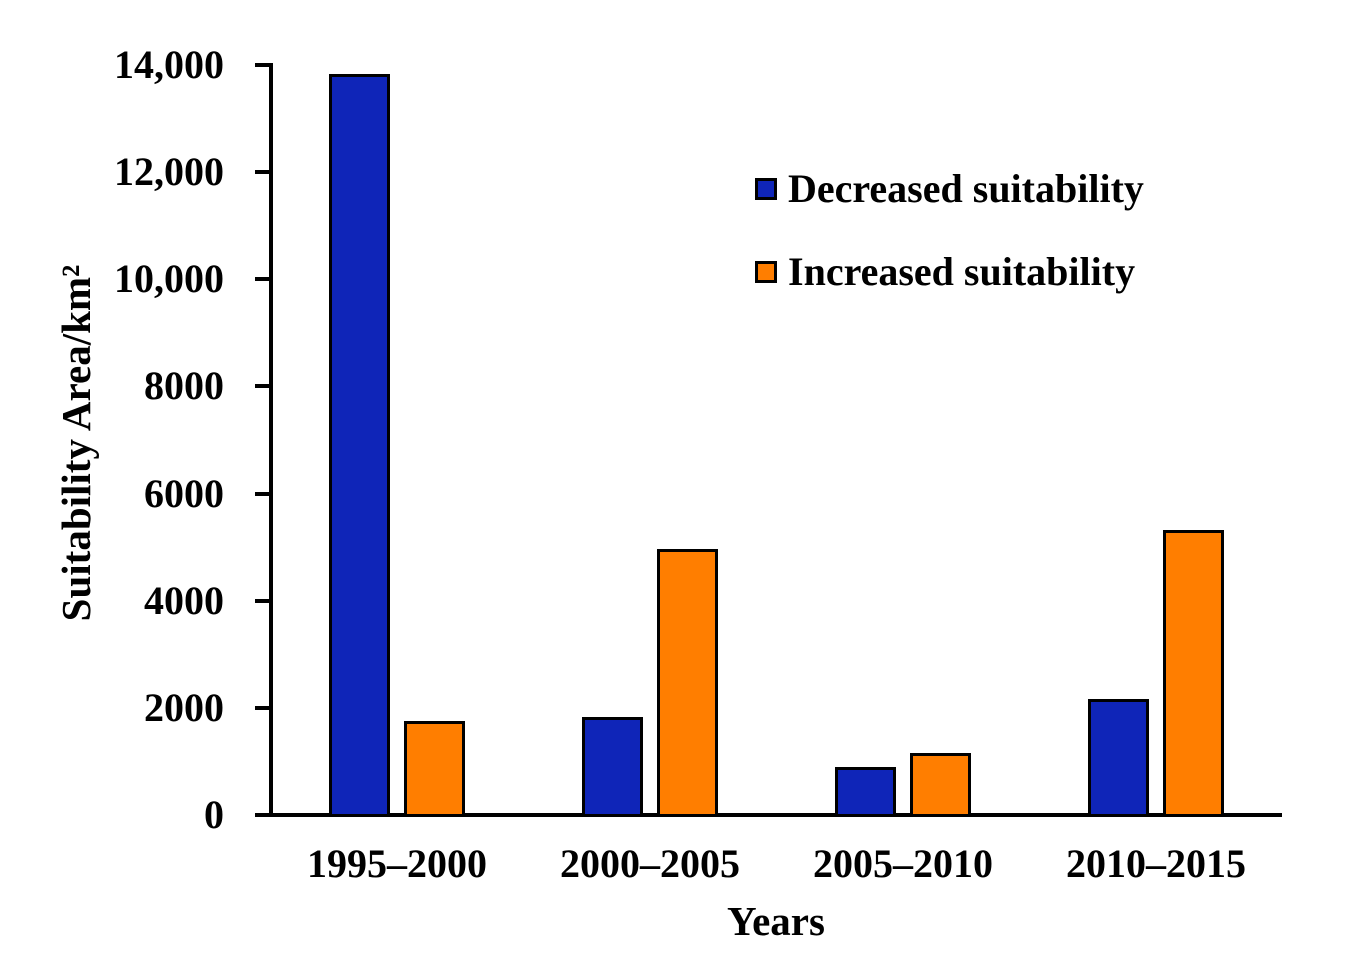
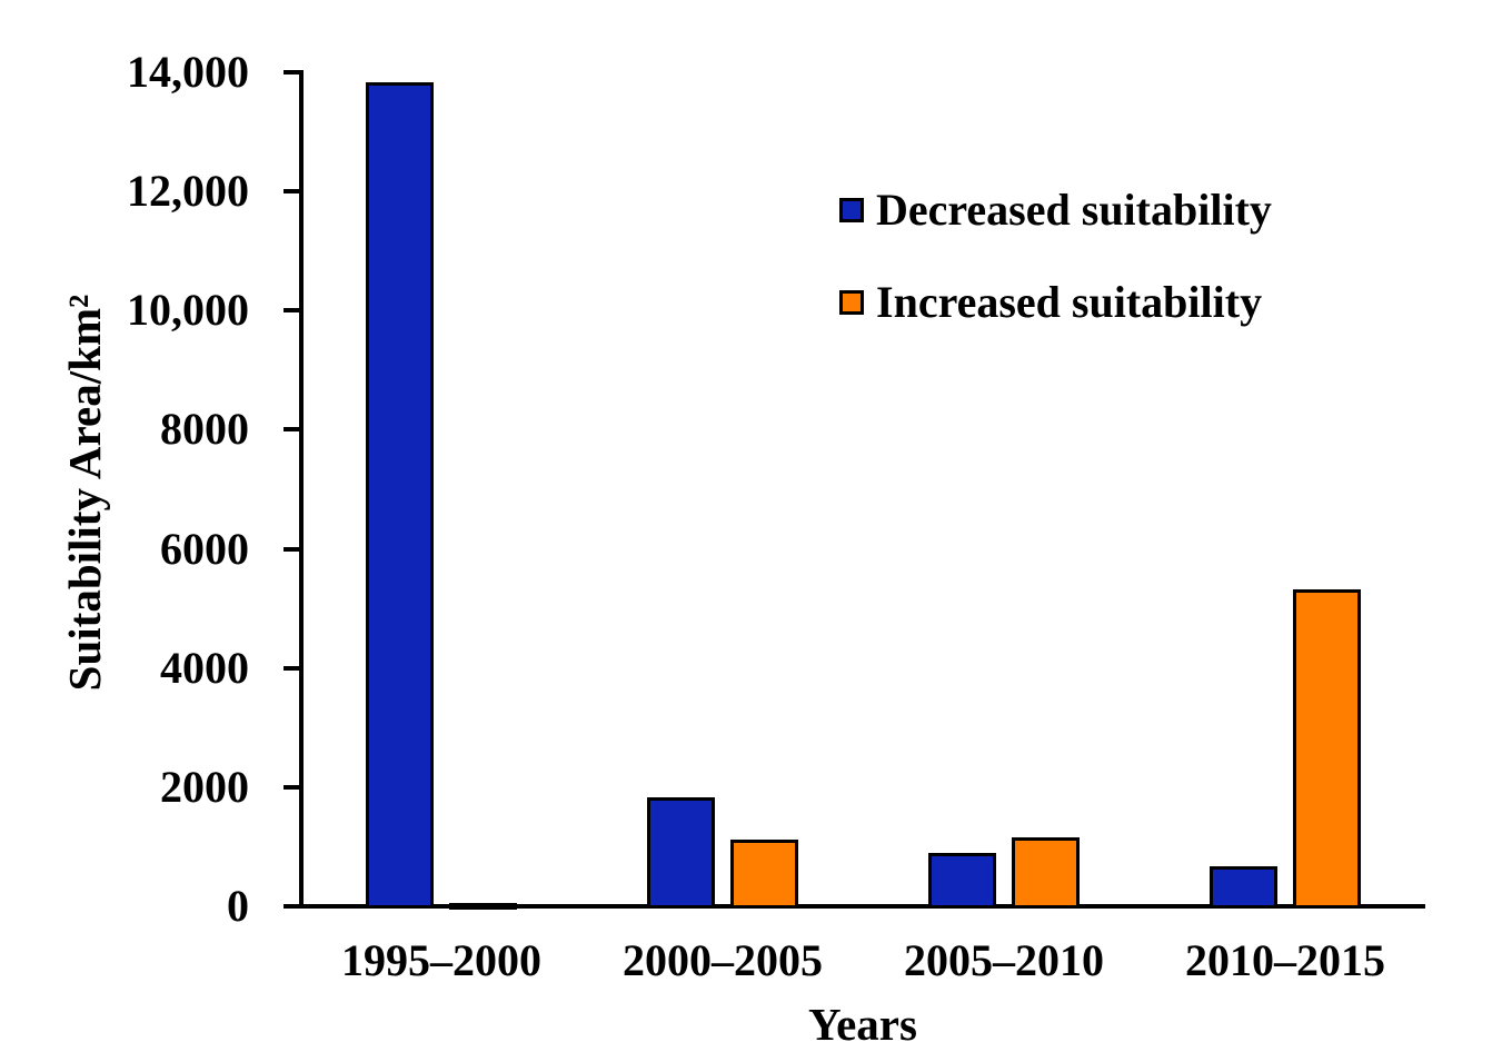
Increased suitability/1995–2000: 1800 -> 100
Increased suitability/2000–2005: 5000 -> 1200
Decreased suitability/2010–2015: 2200 -> 700
